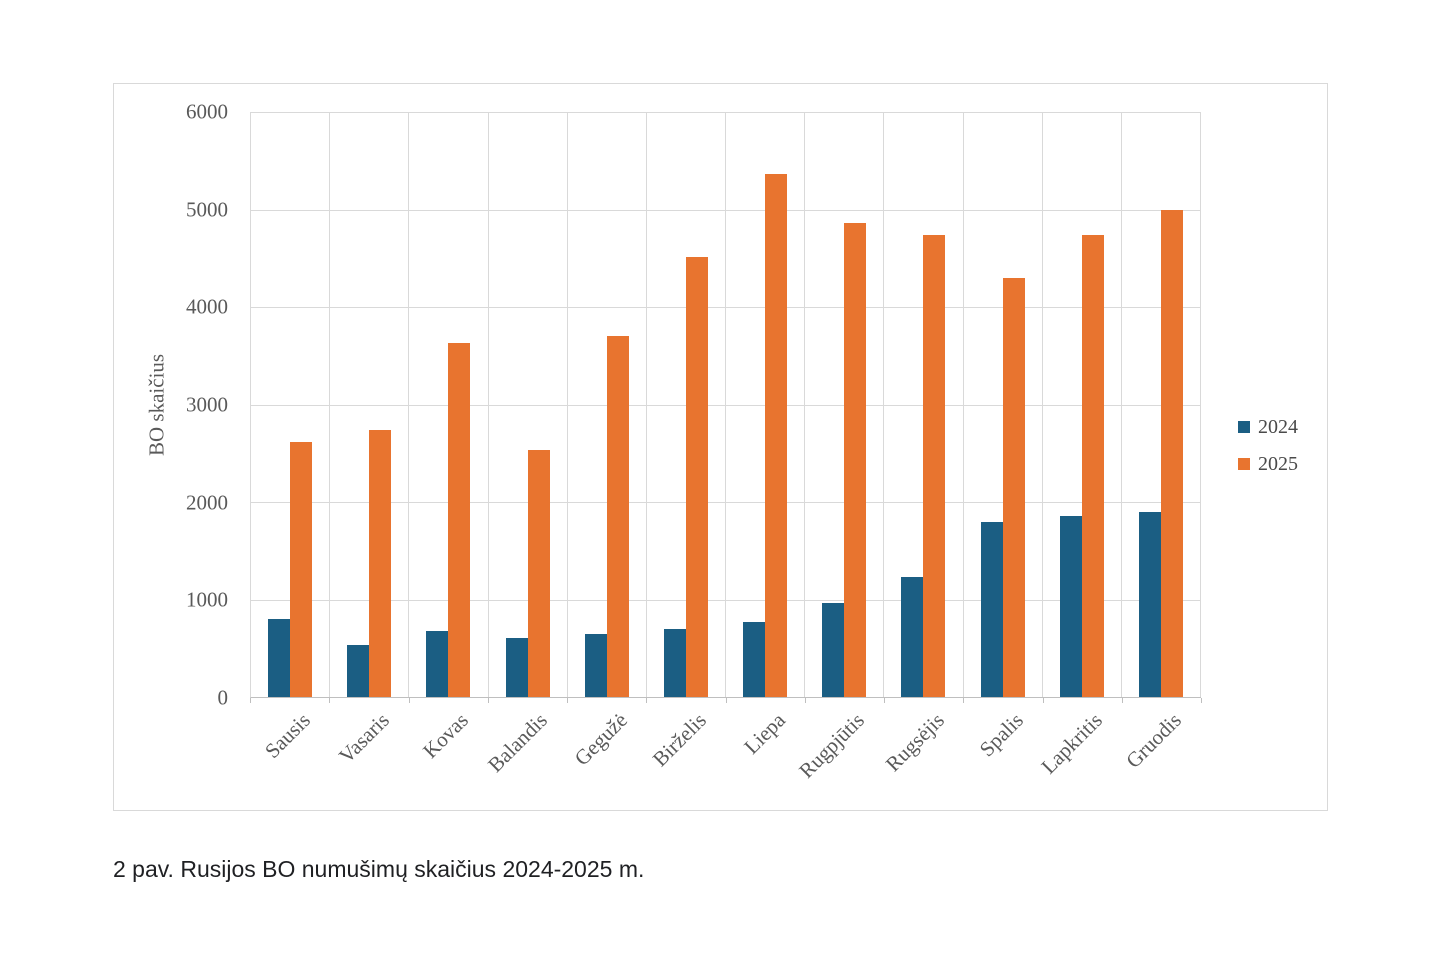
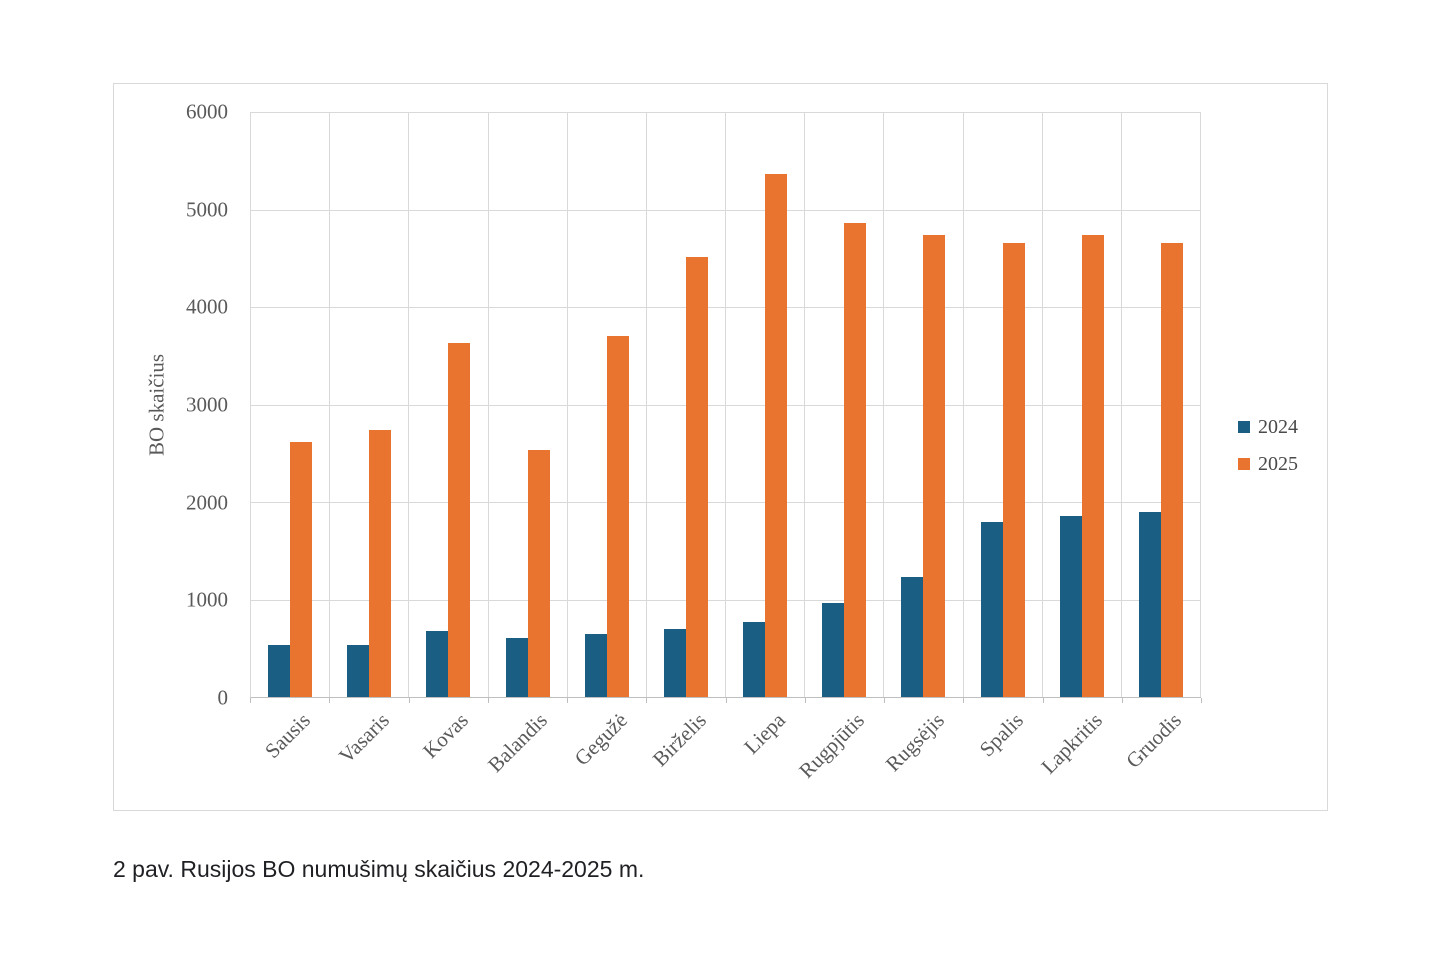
2024/Sausis: 800 -> 500
2025/Spalis: 4300 -> 4700
2025/Gruodis: 5000 -> 4700
